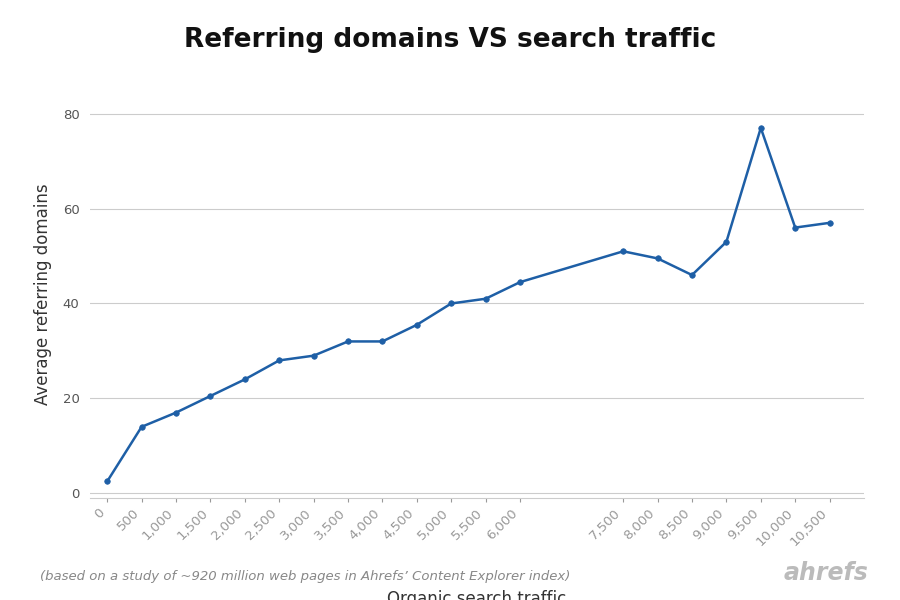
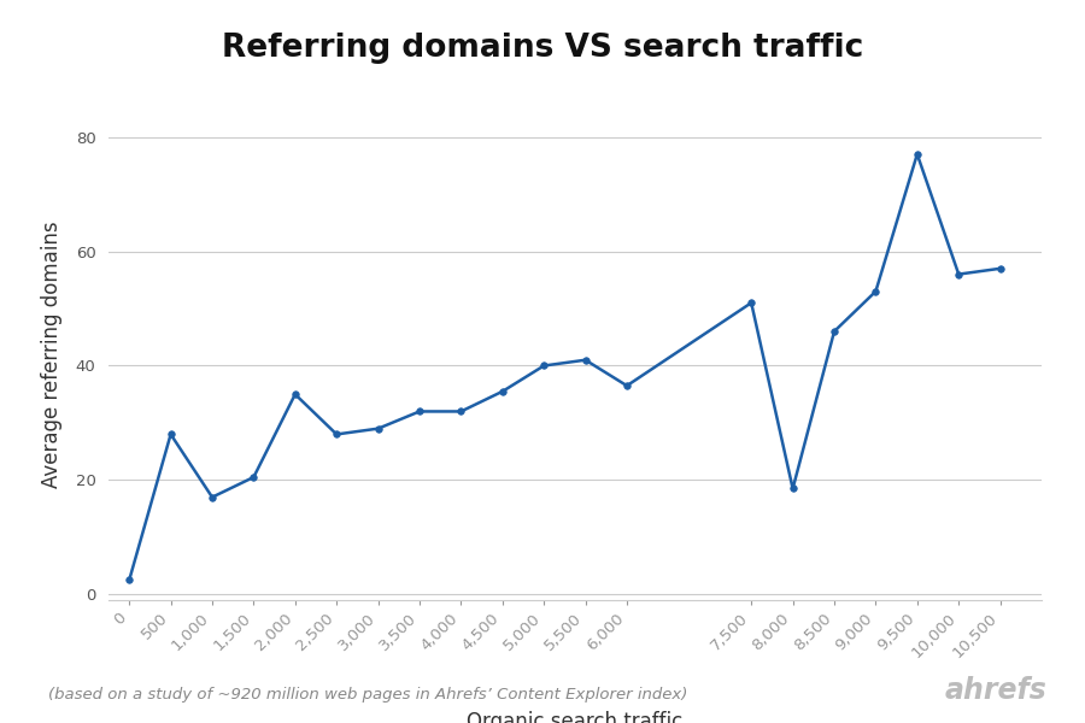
500: 14.0 -> 28.0
2,000: 24.0 -> 35.0
6,000: 44.5 -> 36.5
8,000: 49.5 -> 18.5
